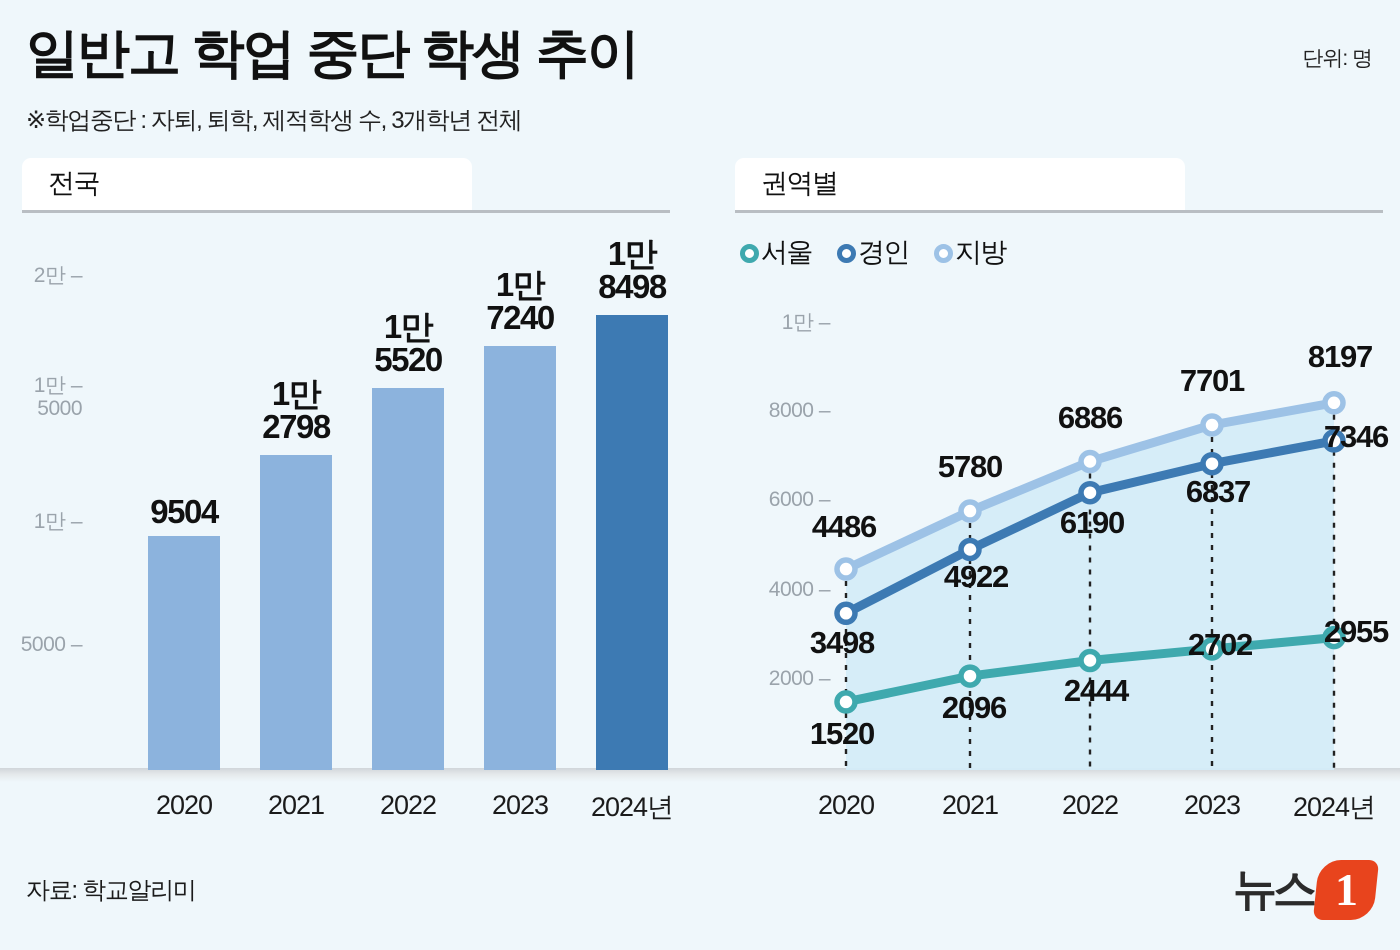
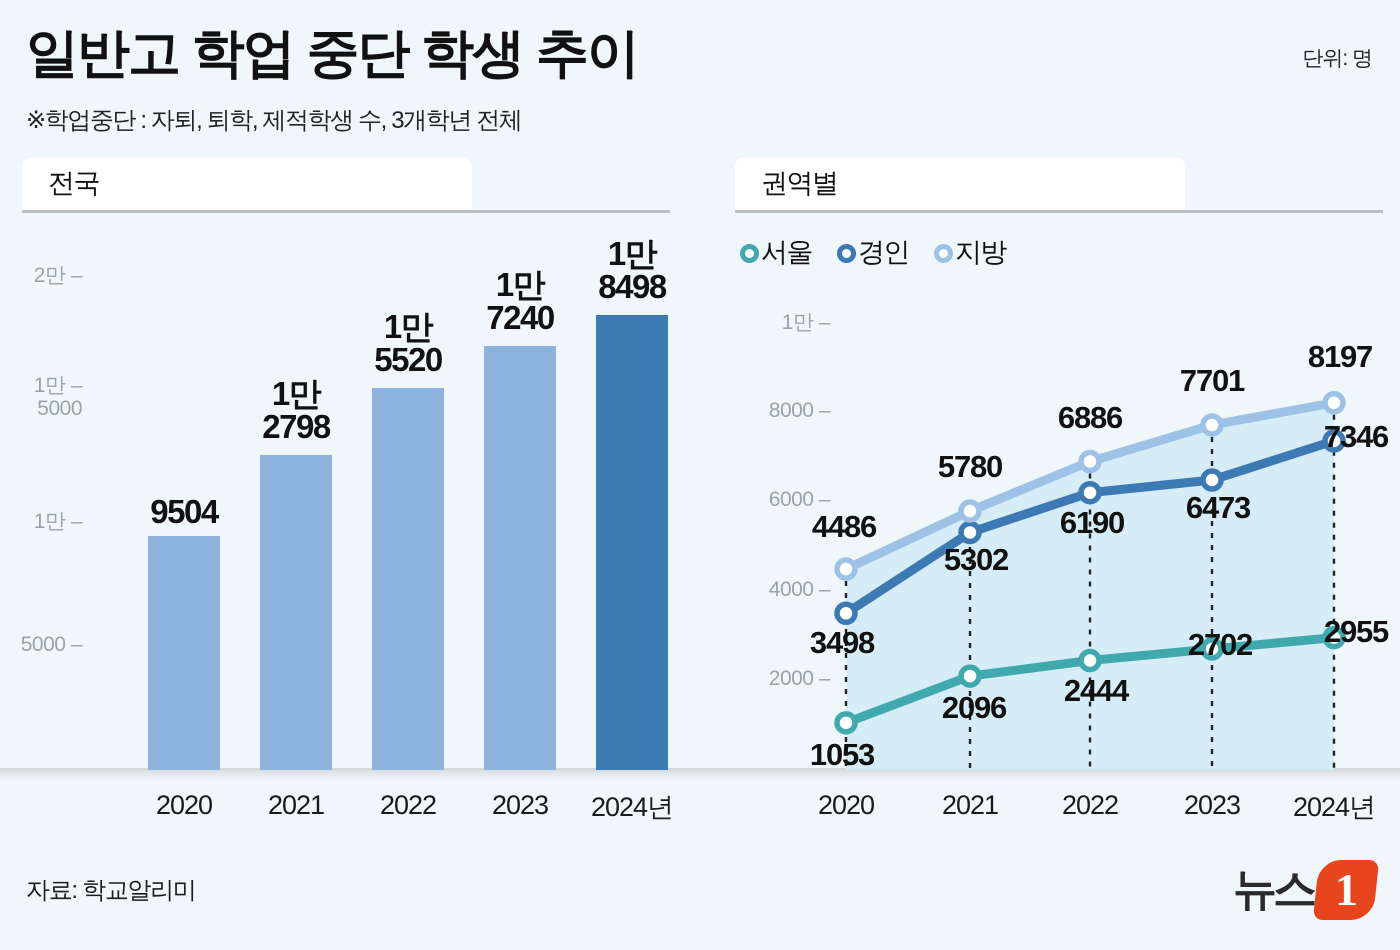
권역별/서울/2020: 1520 -> 1053
권역별/경인/2021: 4922 -> 5302
권역별/경인/2023: 6837 -> 6473
